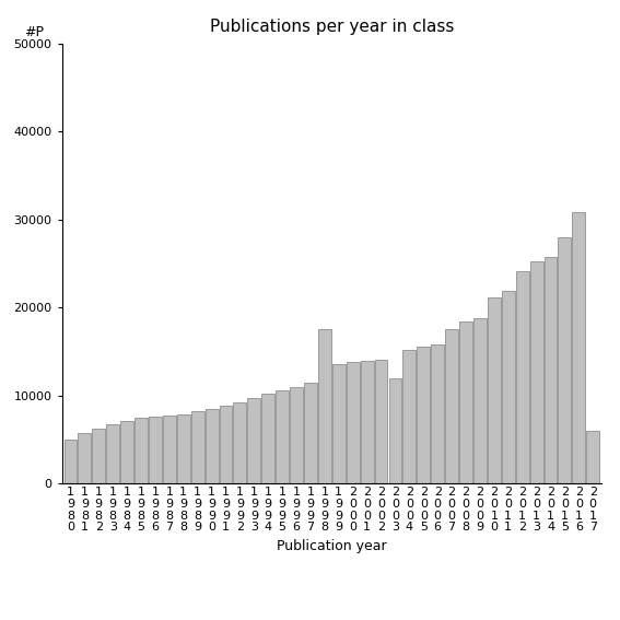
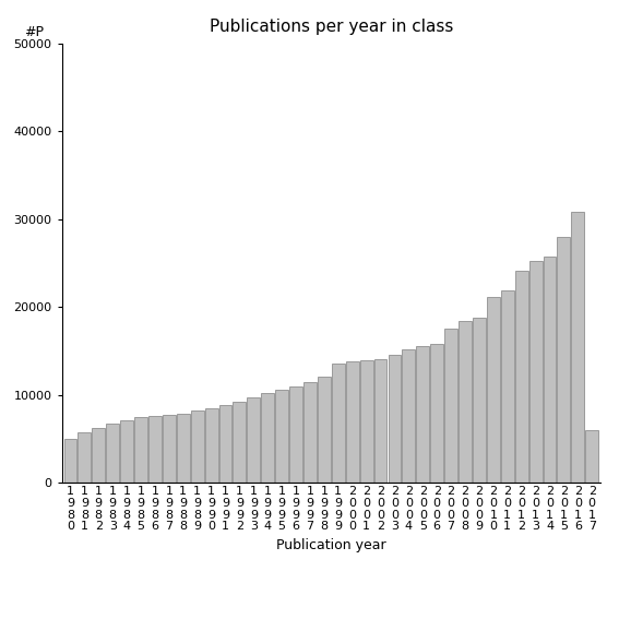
1 9 9 8: 17600 -> 12100
2 0 0 3: 12000 -> 14600
